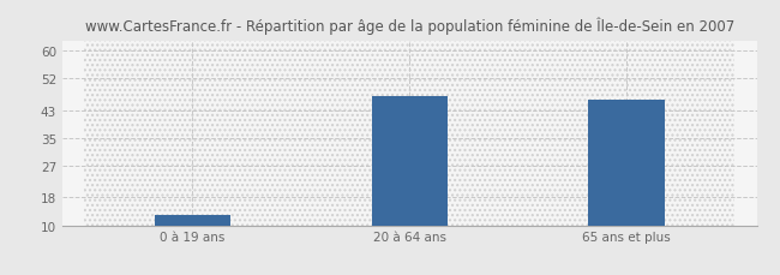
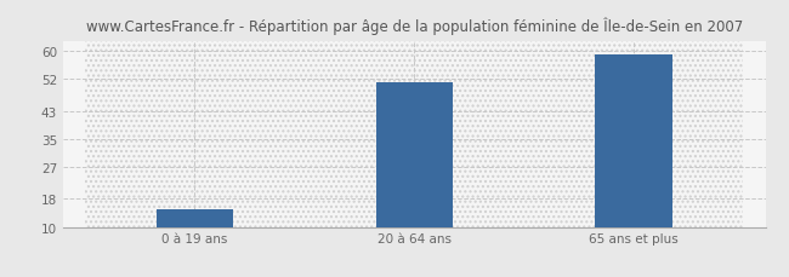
0 à 19 ans: 13 -> 15
20 à 64 ans: 47 -> 51
65 ans et plus: 46 -> 59
